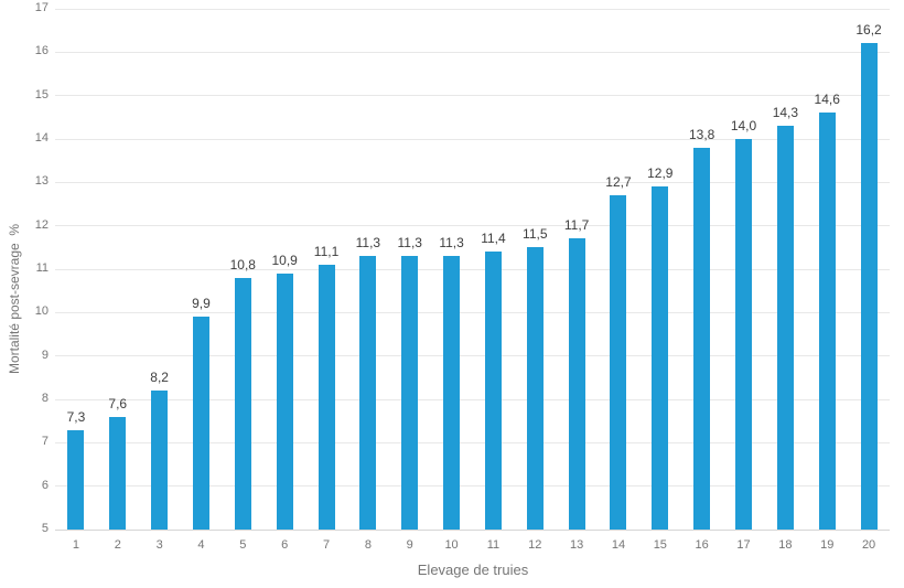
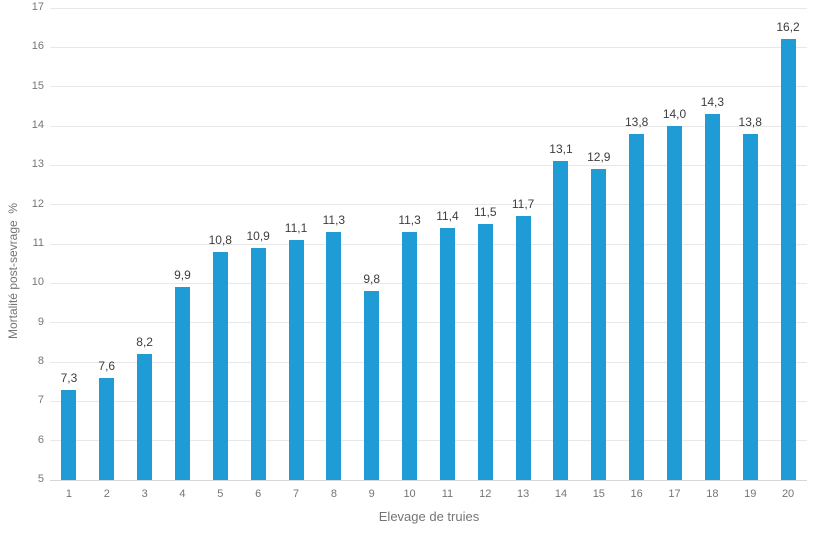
9: 11,3 -> 9,8
14: 12,7 -> 13,1
19: 14,6 -> 13,8
